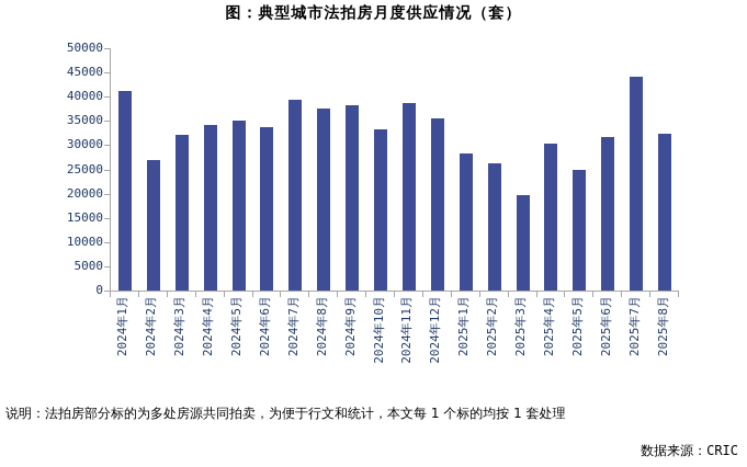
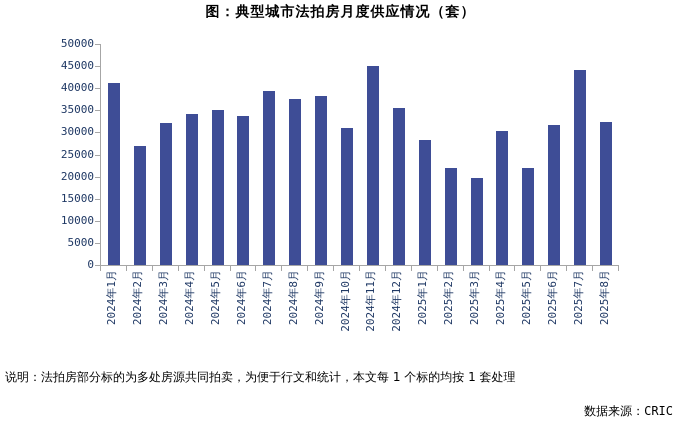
2024年10月: 33000 -> 31000
2024年11月: 39000 -> 45000
2025年2月: 26000 -> 22000
2025年5月: 25000 -> 22000
